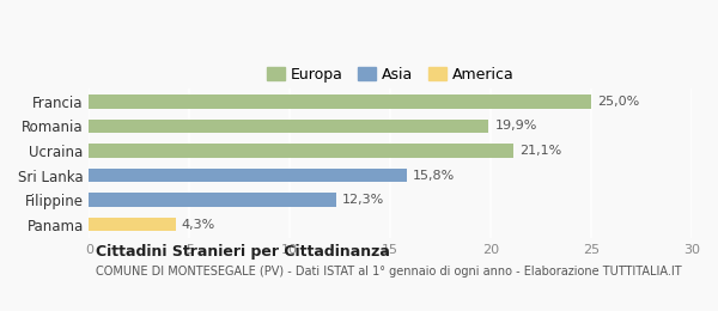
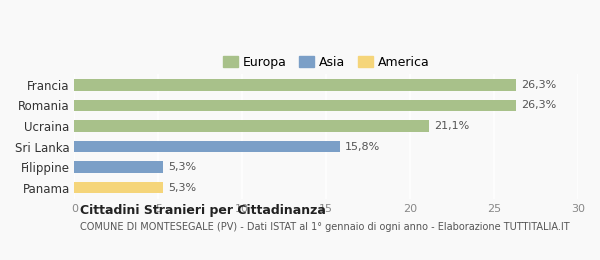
Francia: 25,0% -> 26,3%
Romania: 19,9% -> 26,3%
Filippine: 12,3% -> 5,3%
Panama: 4,3% -> 5,3%
